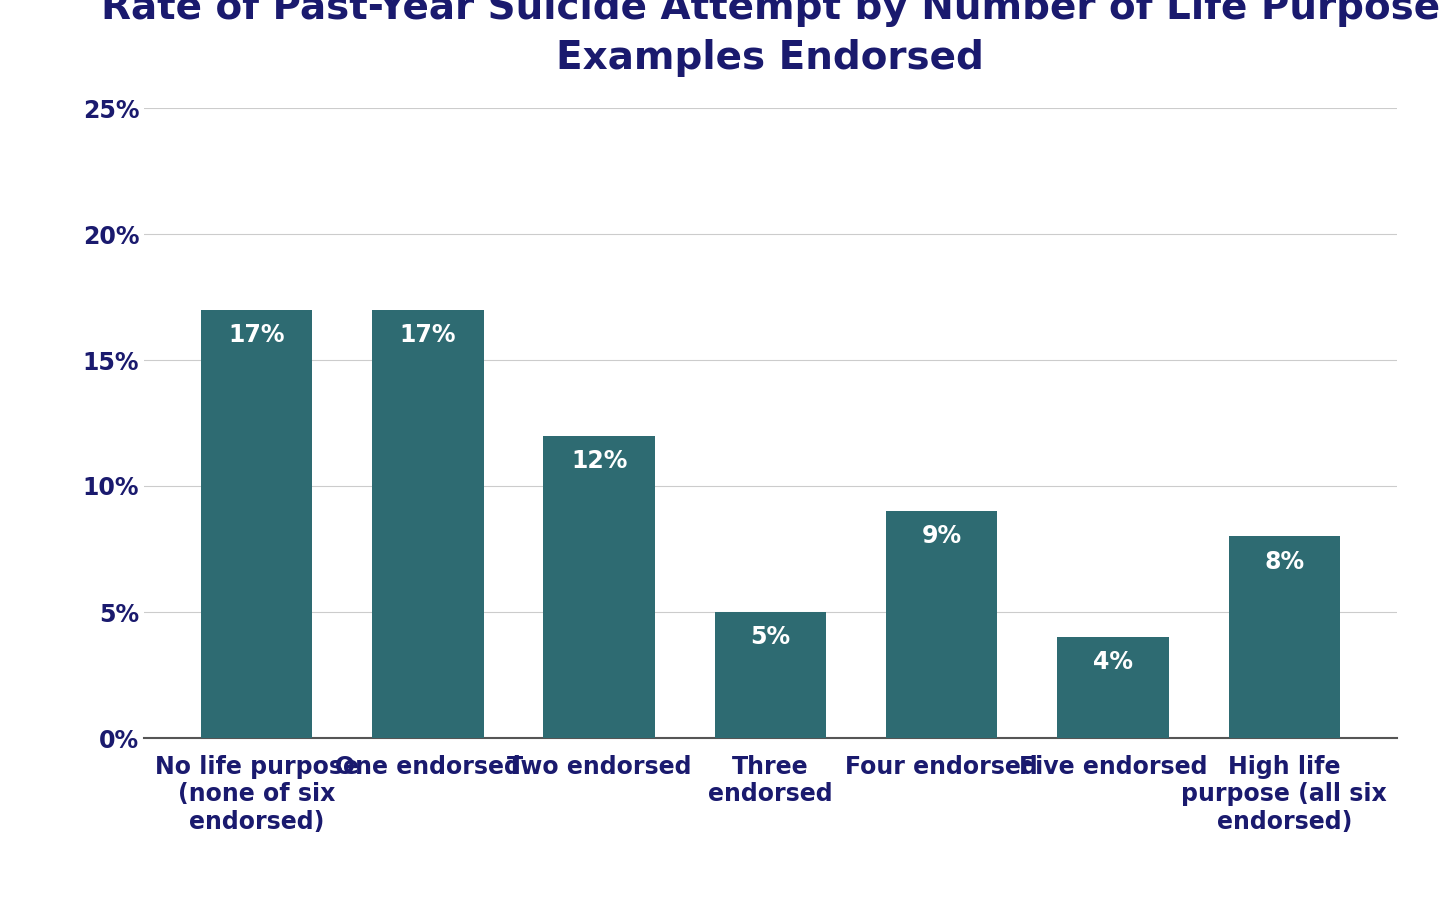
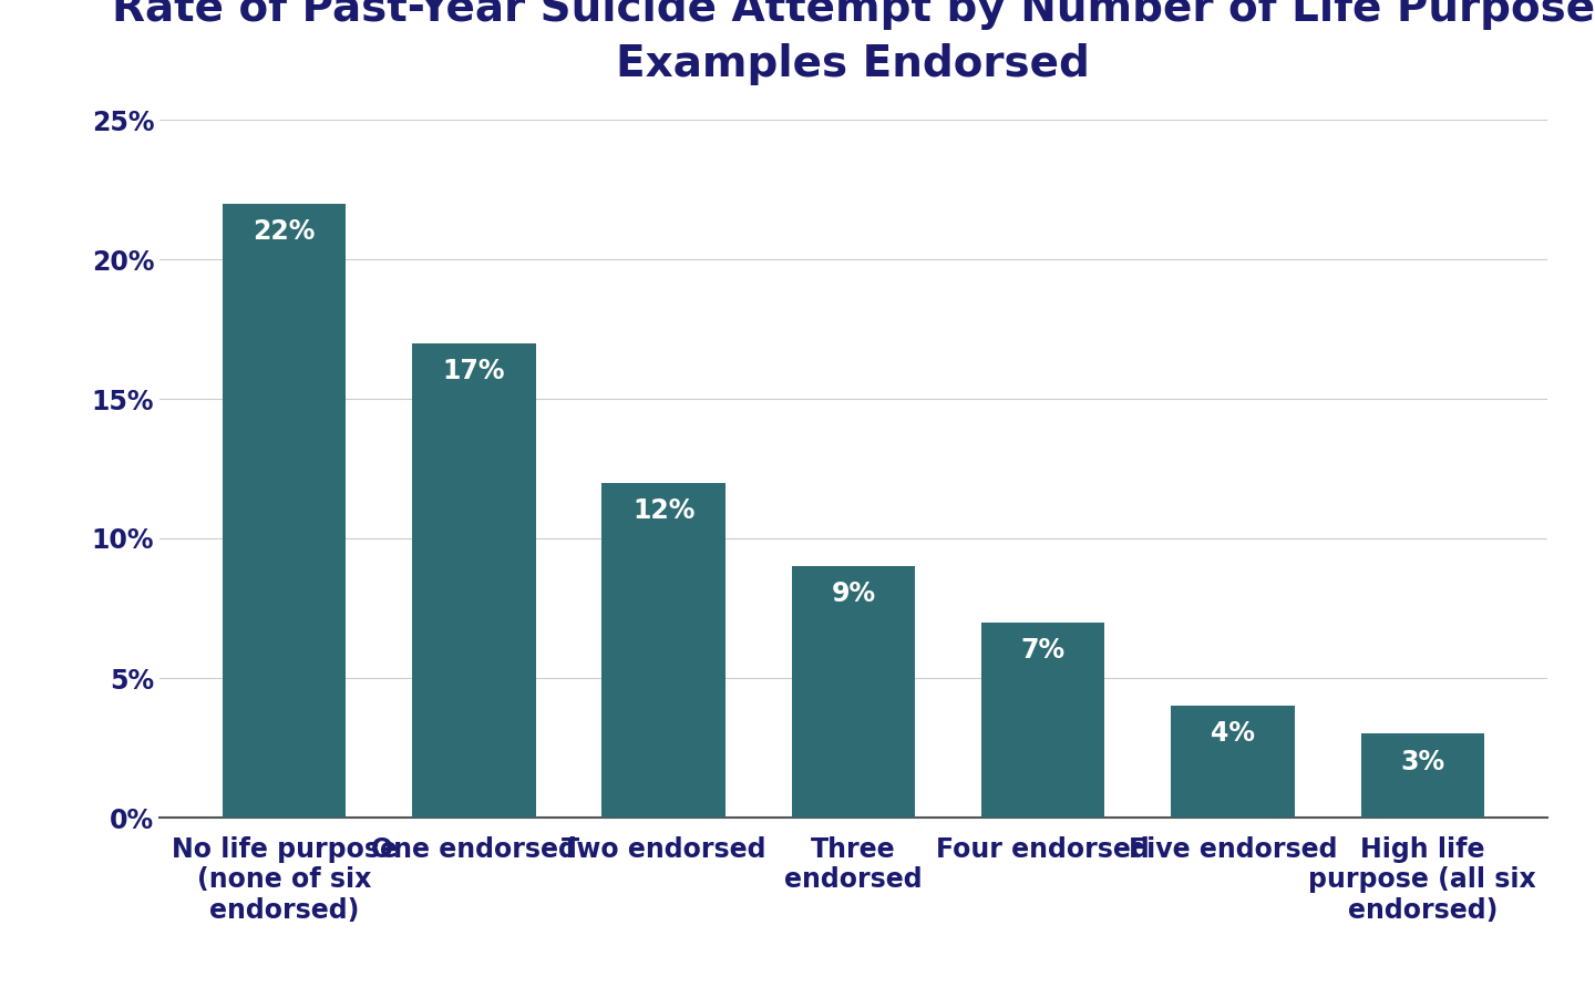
No life purpose (none of six endorsed): 17% -> 22%
Three endorsed: 5% -> 9%
Four endorsed: 9% -> 7%
High life purpose (all six endorsed): 8% -> 3%
